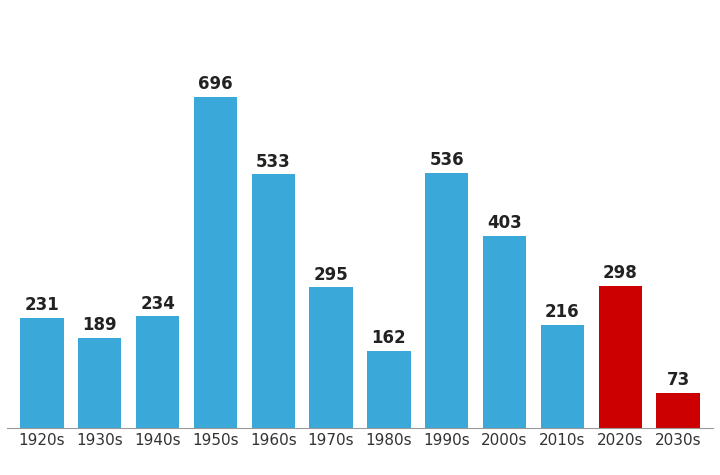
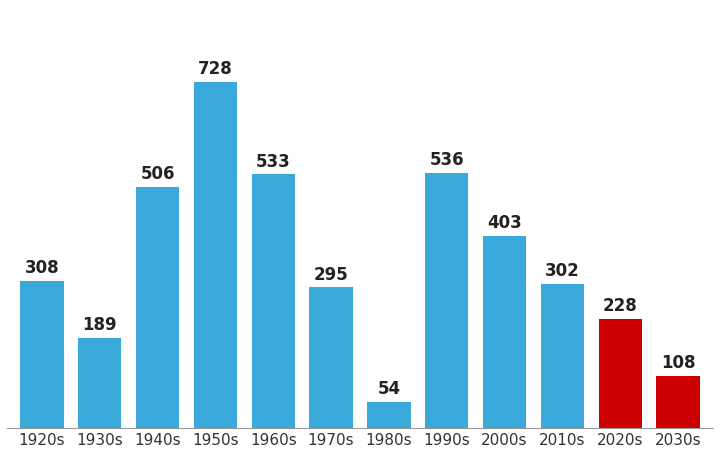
1920s: 231 -> 308
1940s: 234 -> 506
1950s: 696 -> 728
1980s: 162 -> 54
2010s: 216 -> 302
2020s: 298 -> 228
2030s: 73 -> 108
